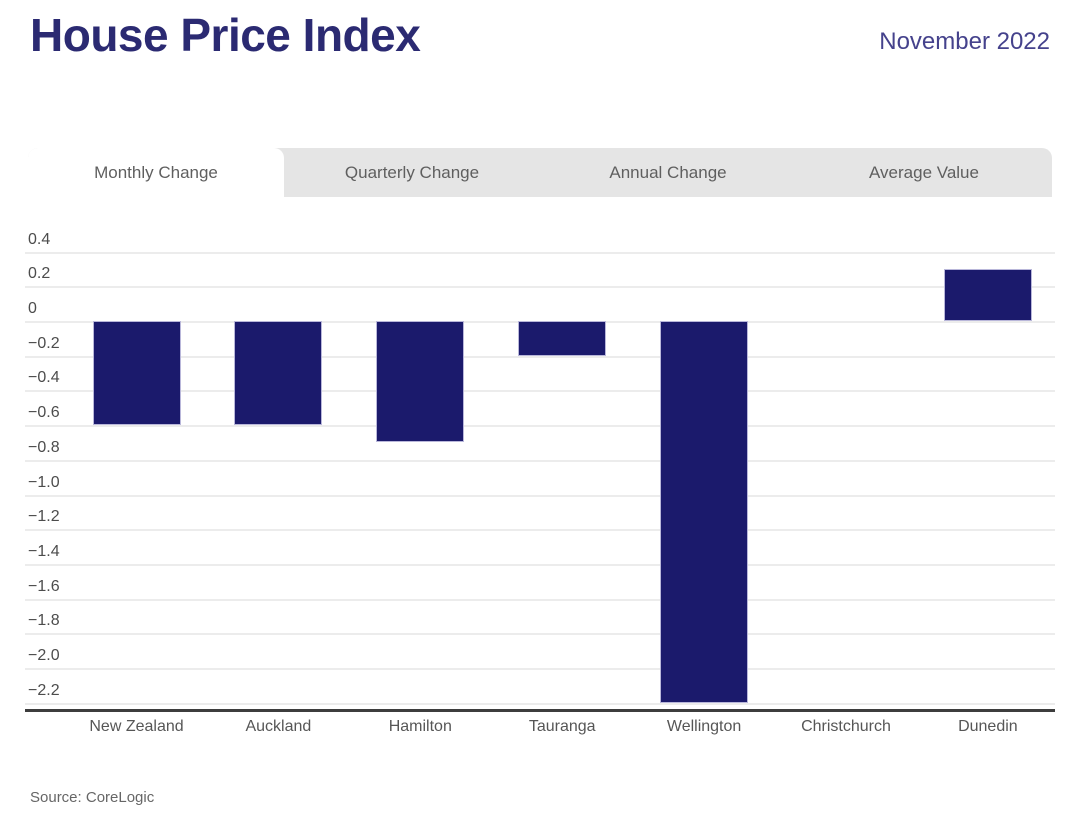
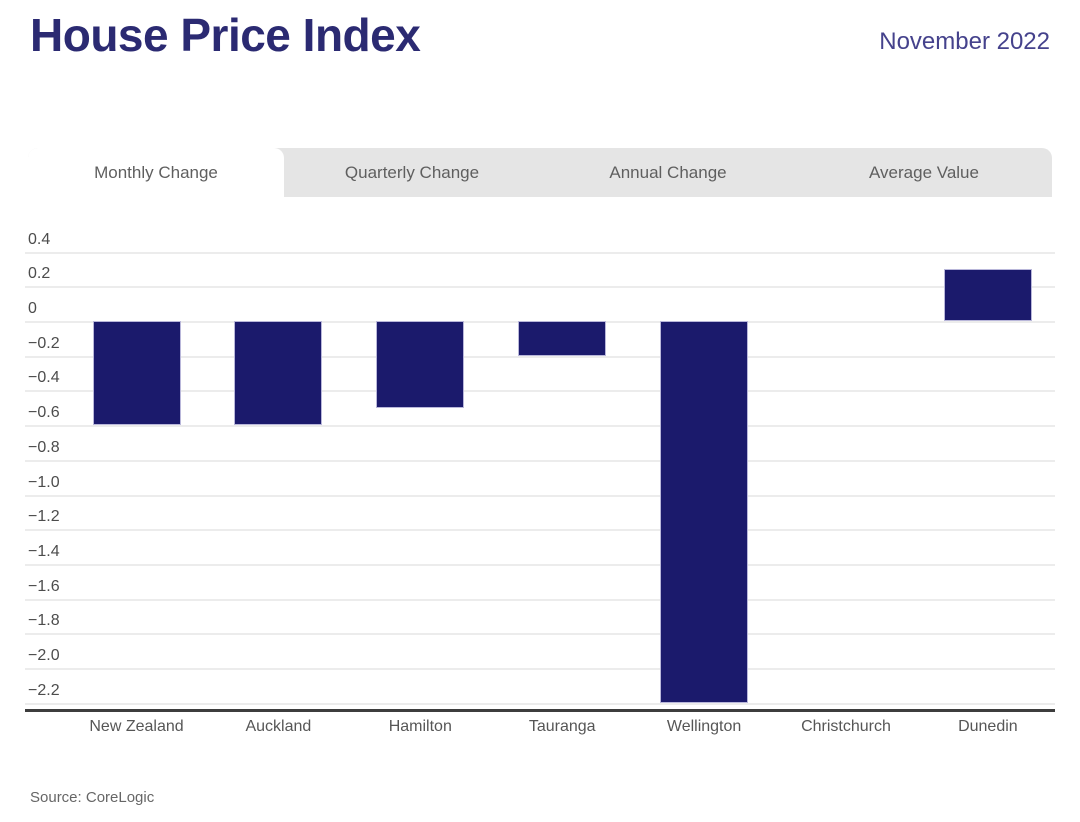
Hamilton: -0.7 -> -0.5
